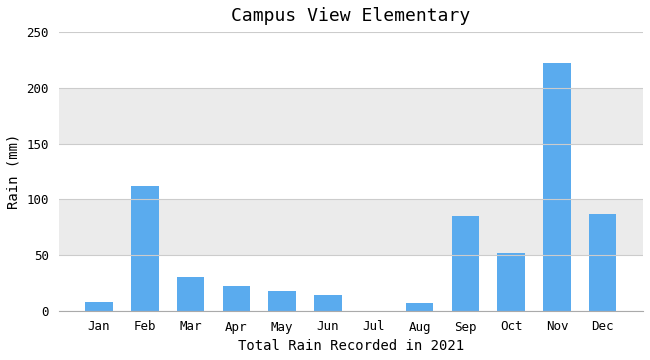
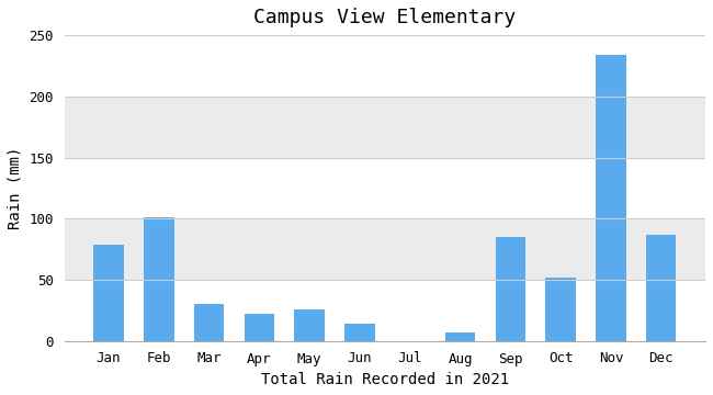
Jan: 8 -> 79
Feb: 112 -> 101
May: 18 -> 26
Nov: 222 -> 234
